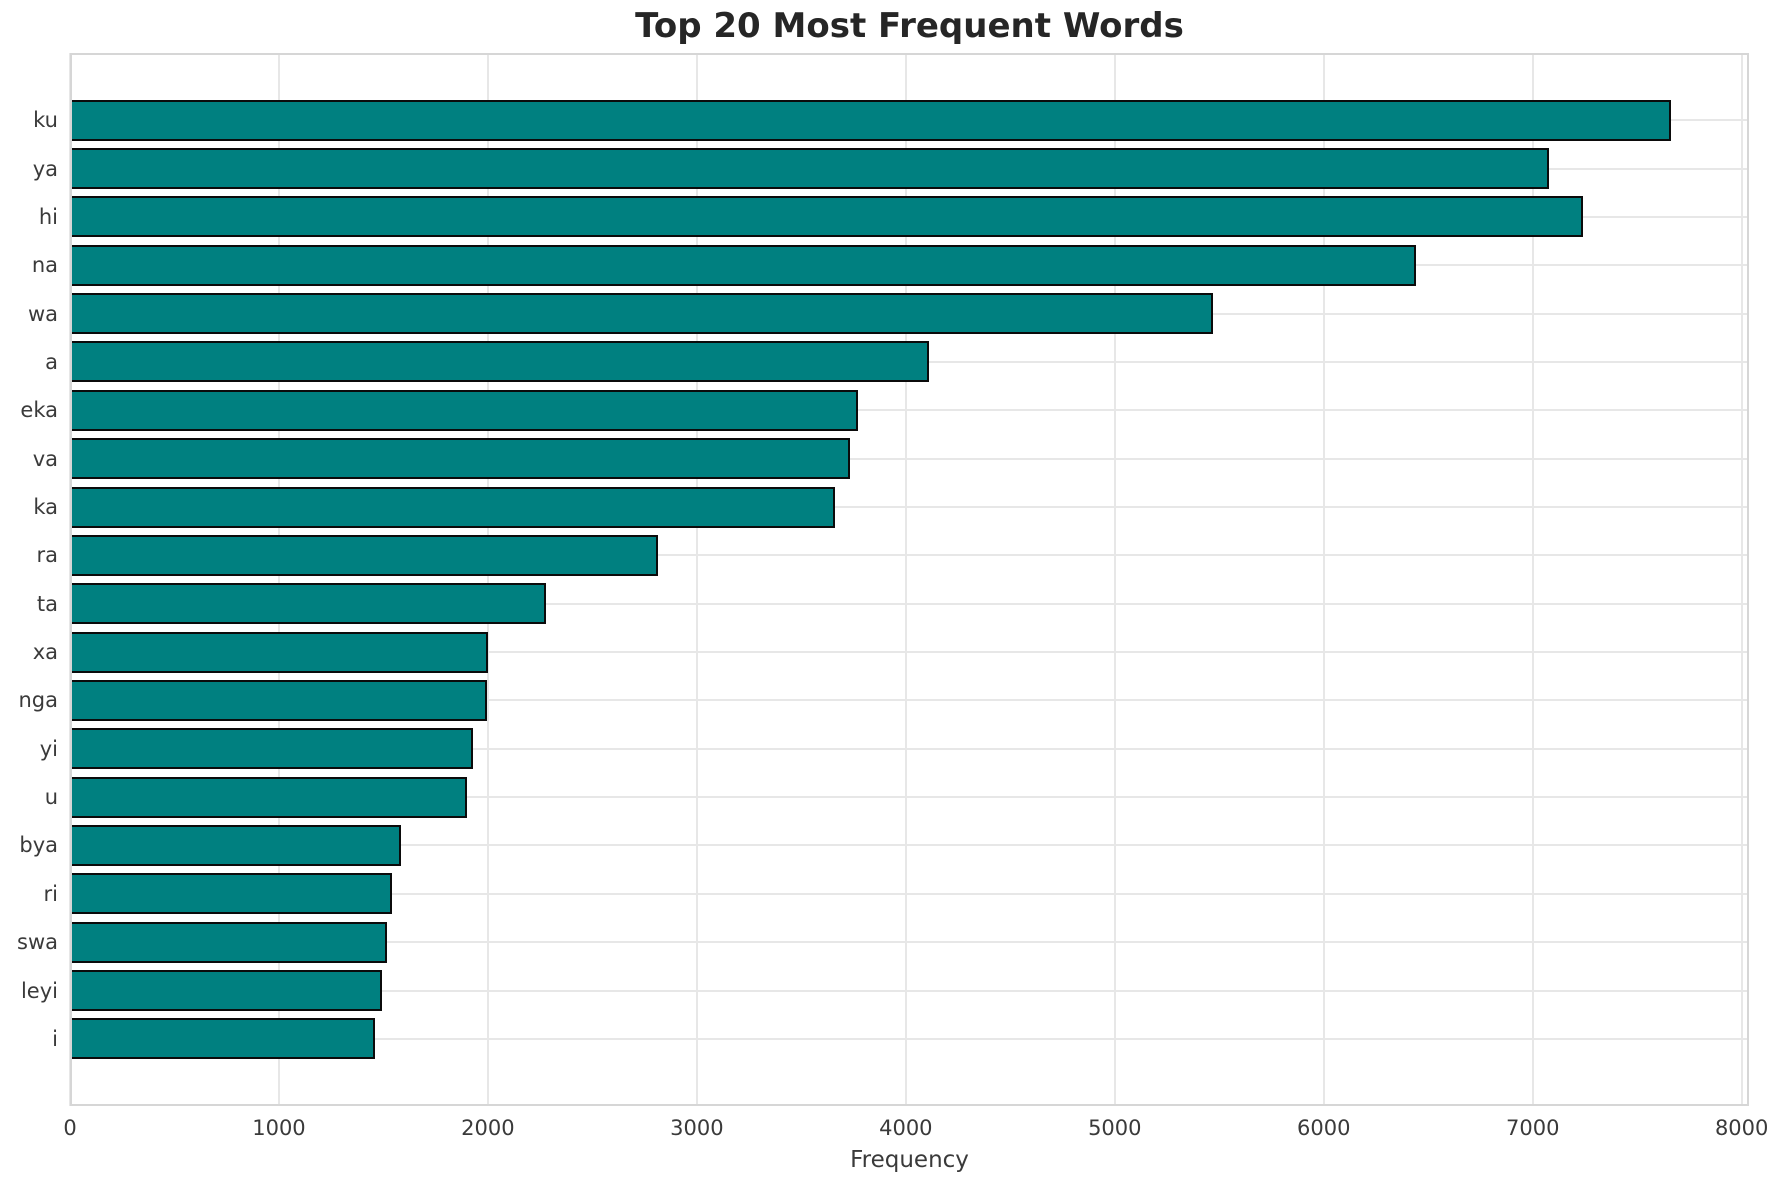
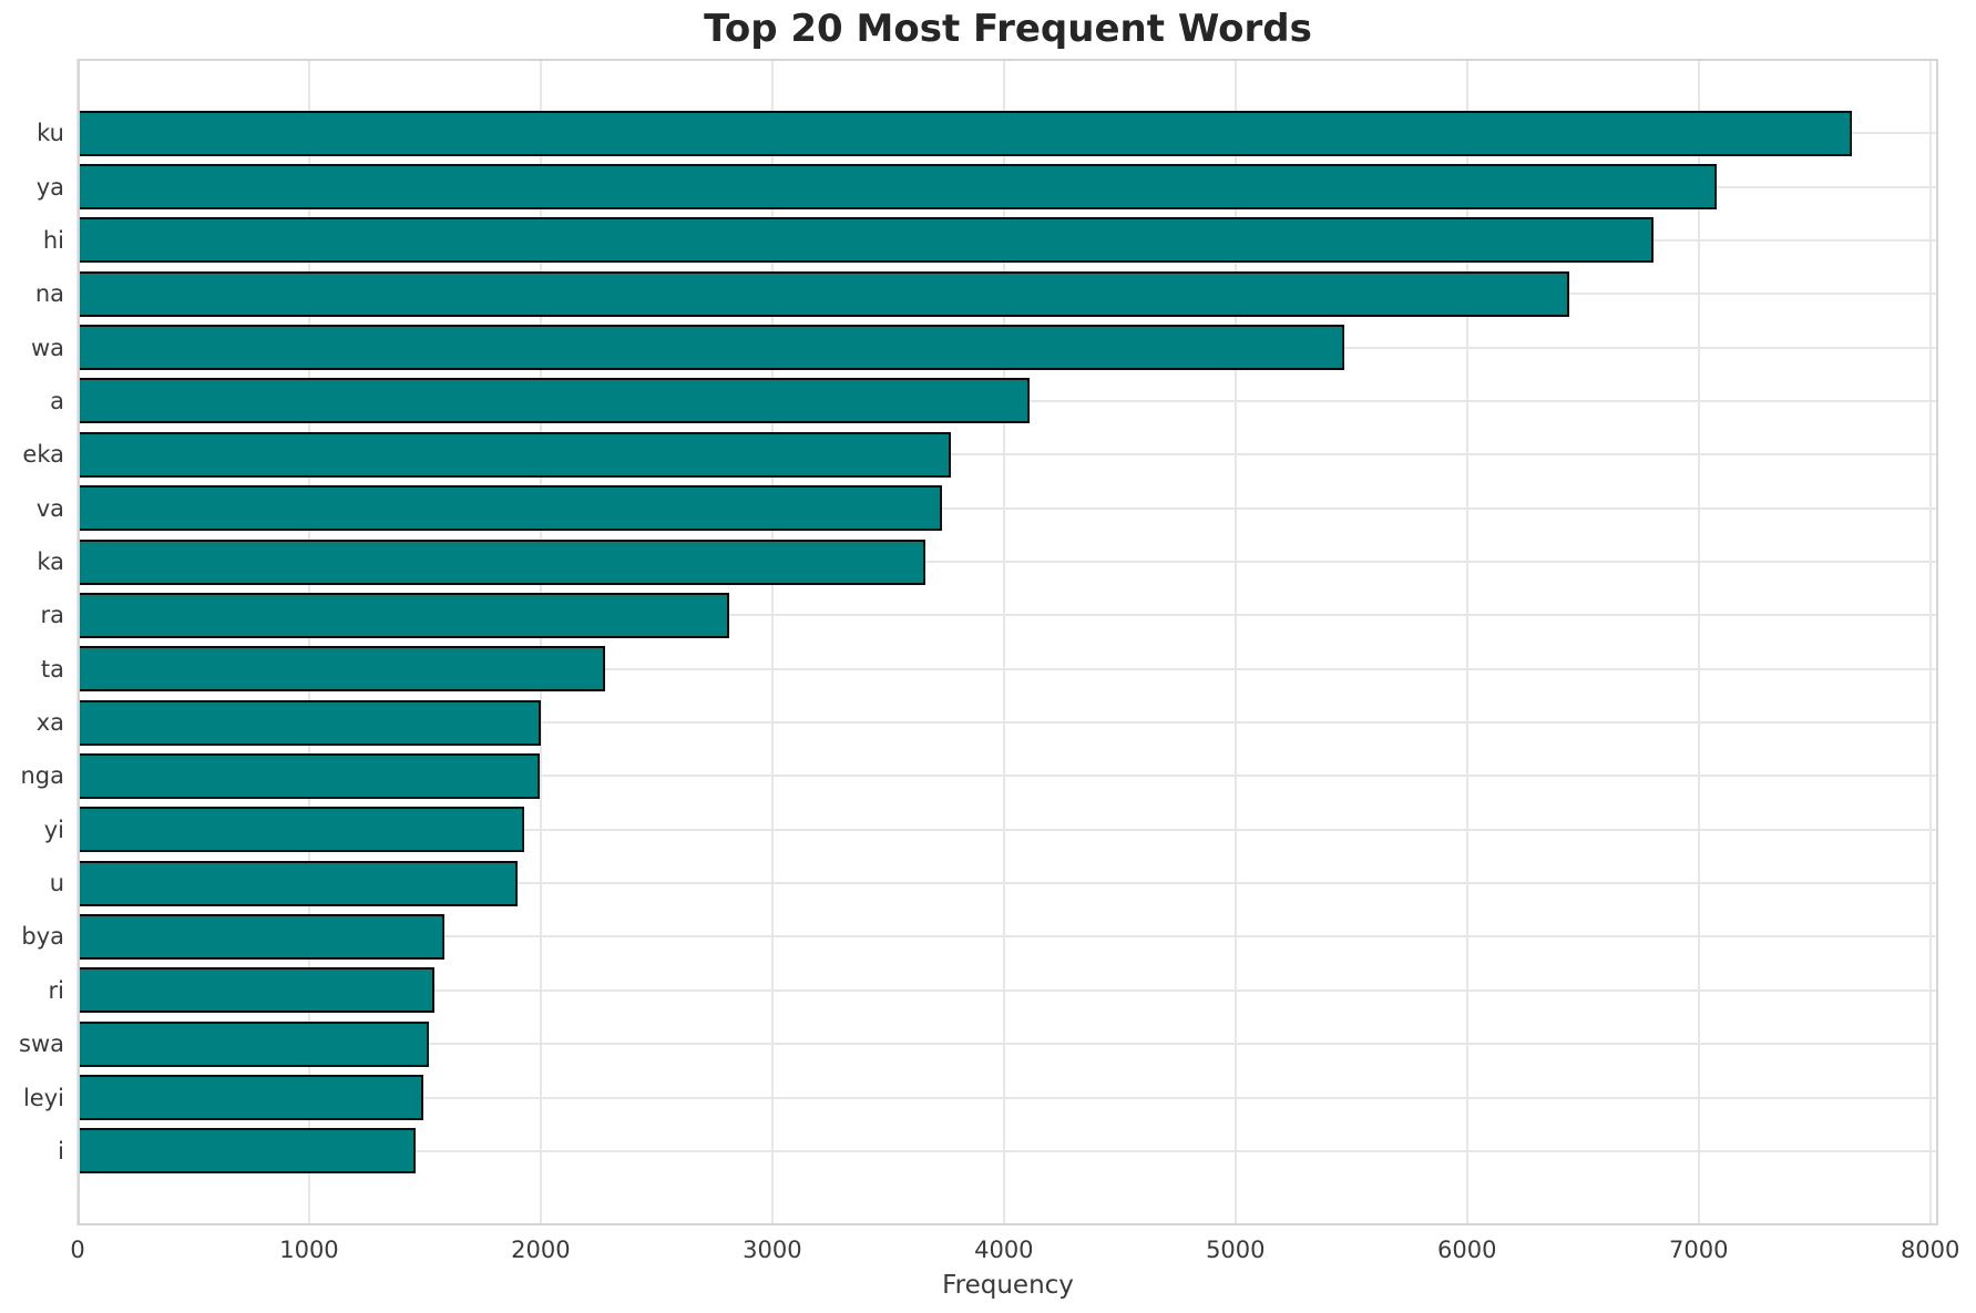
hi: 7240 -> 6800
